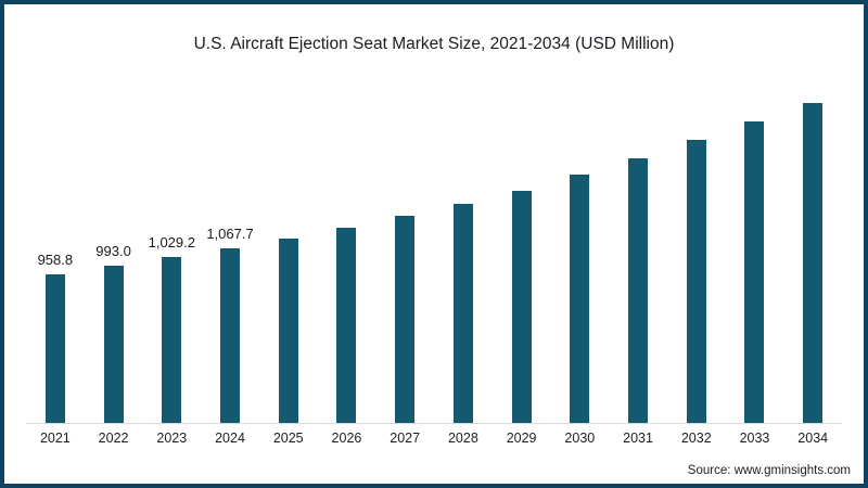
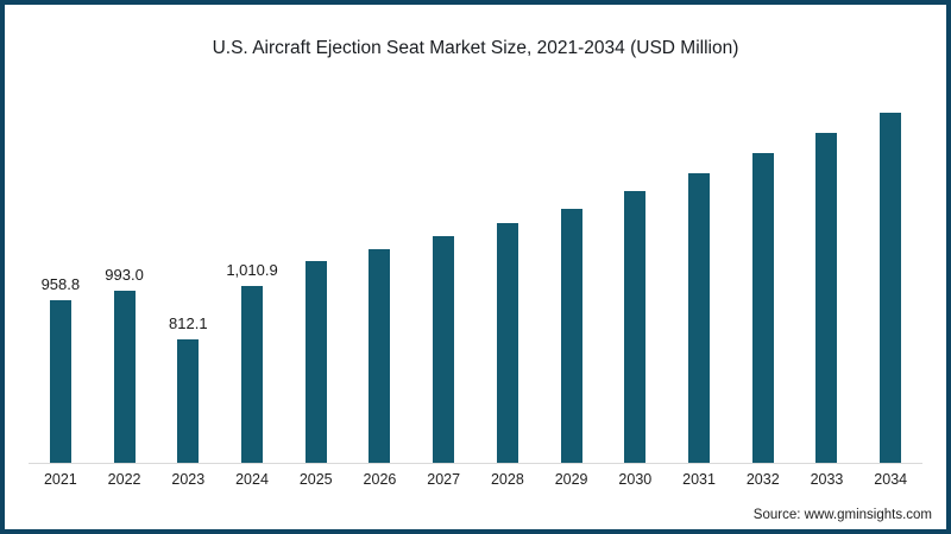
2023: 1,029.2 -> 812.1
2024: 1,067.7 -> 1,010.9
